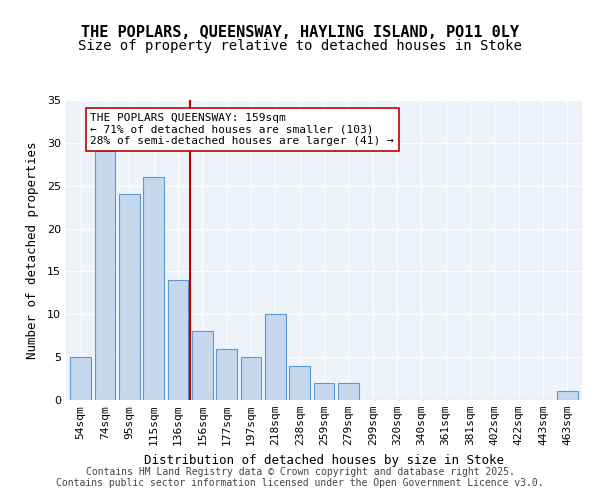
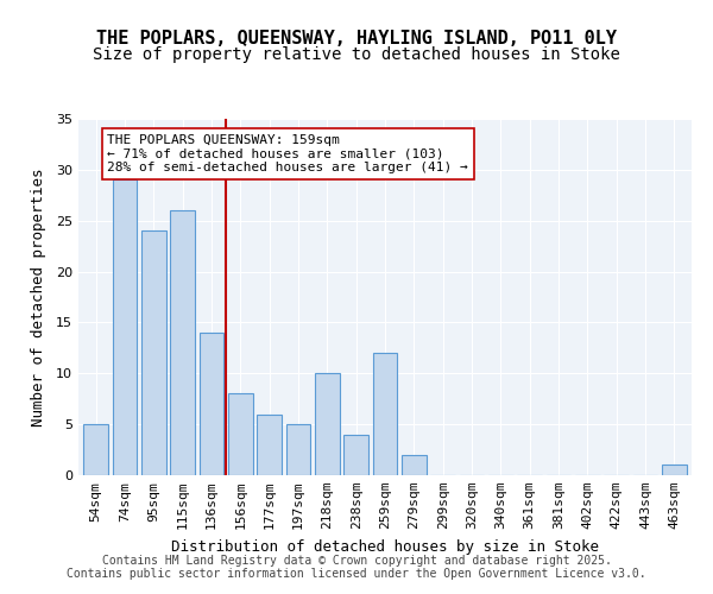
259sqm: 2 -> 12
